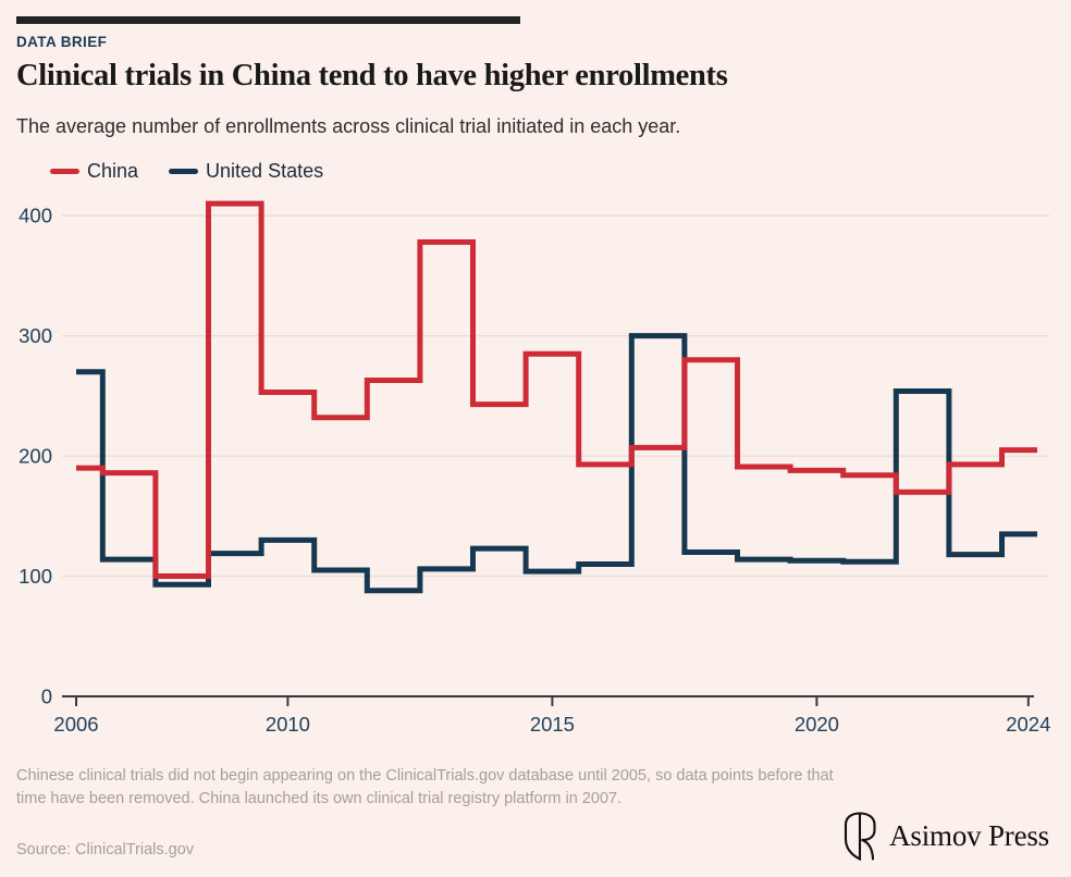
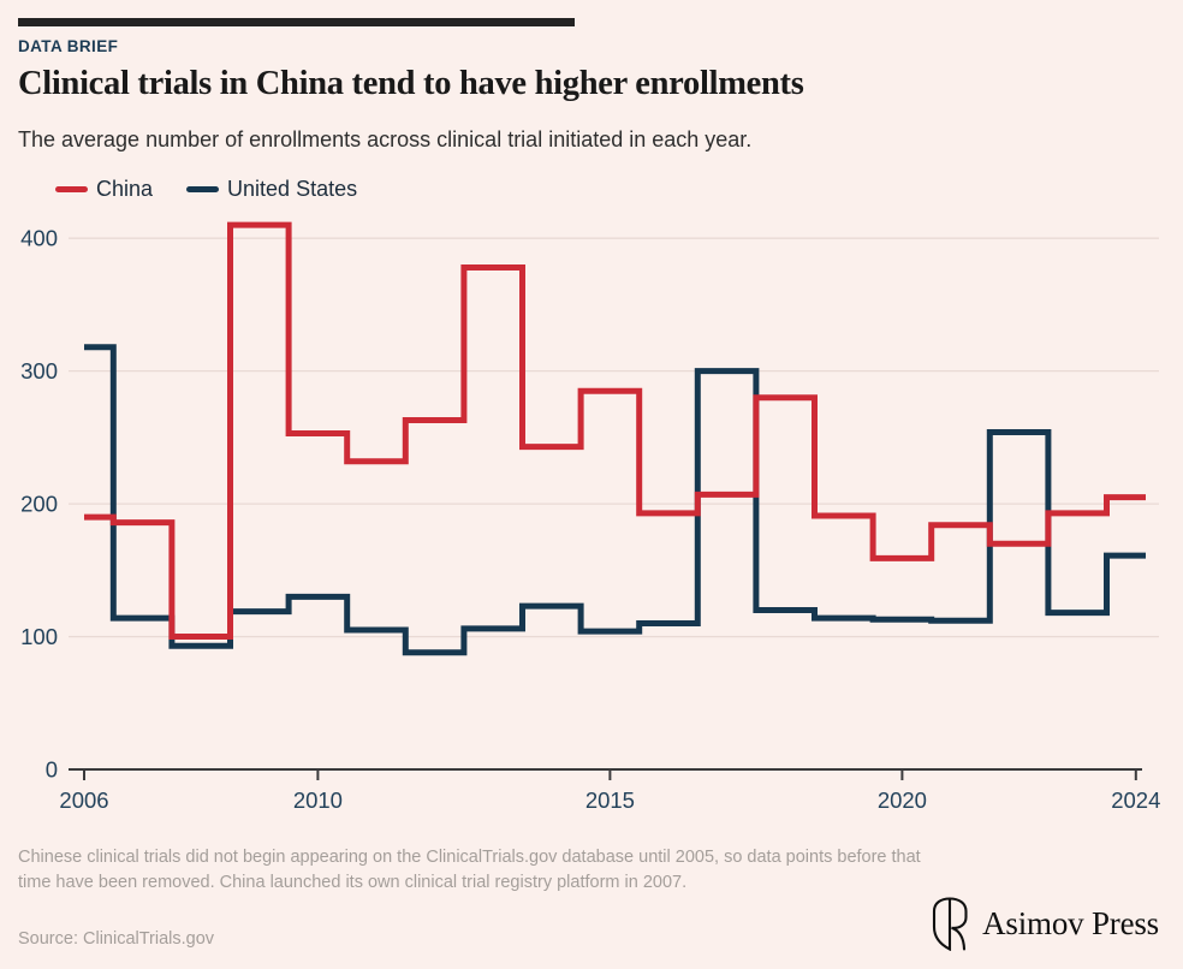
United States/2006: 270 -> 318
China/2020: 188 -> 159
United States/2024: 135 -> 161
